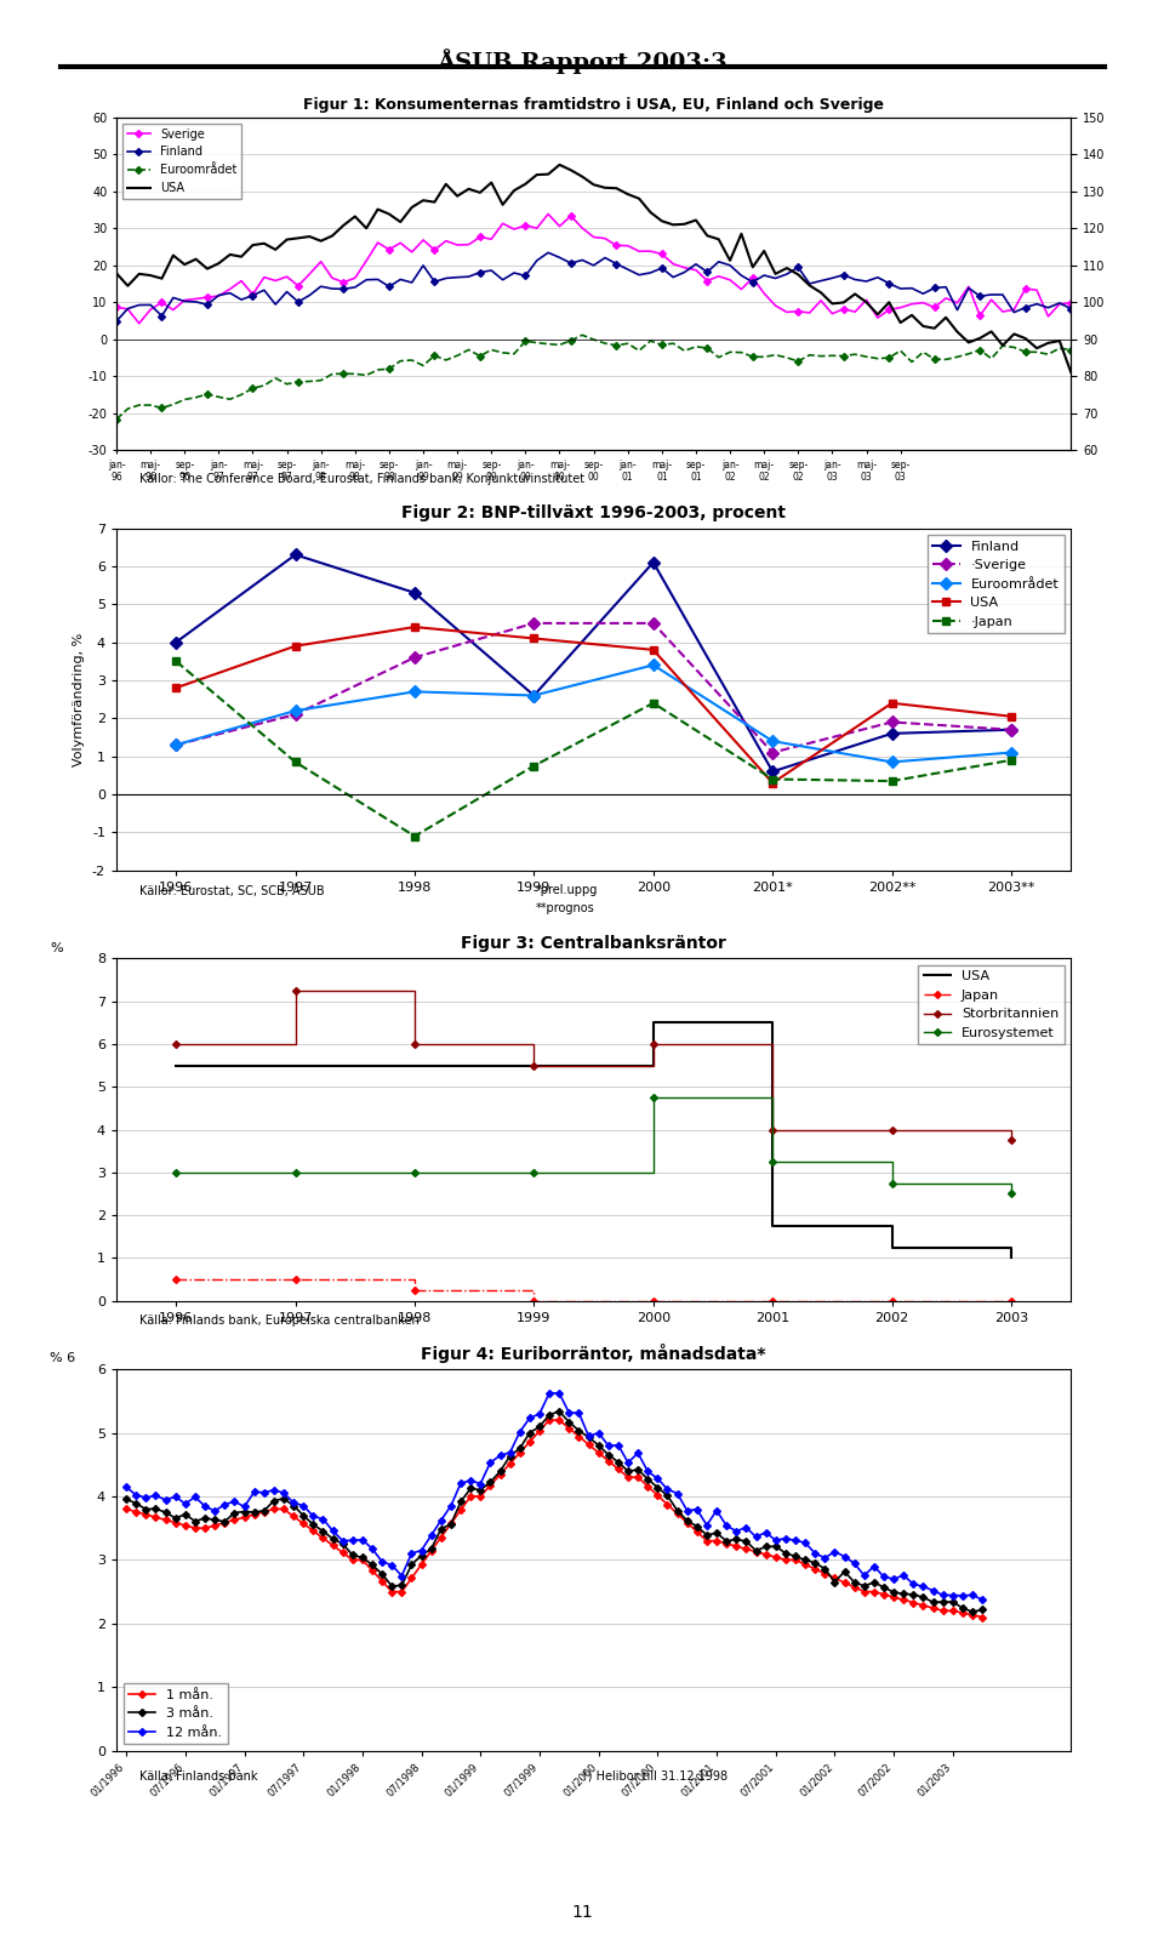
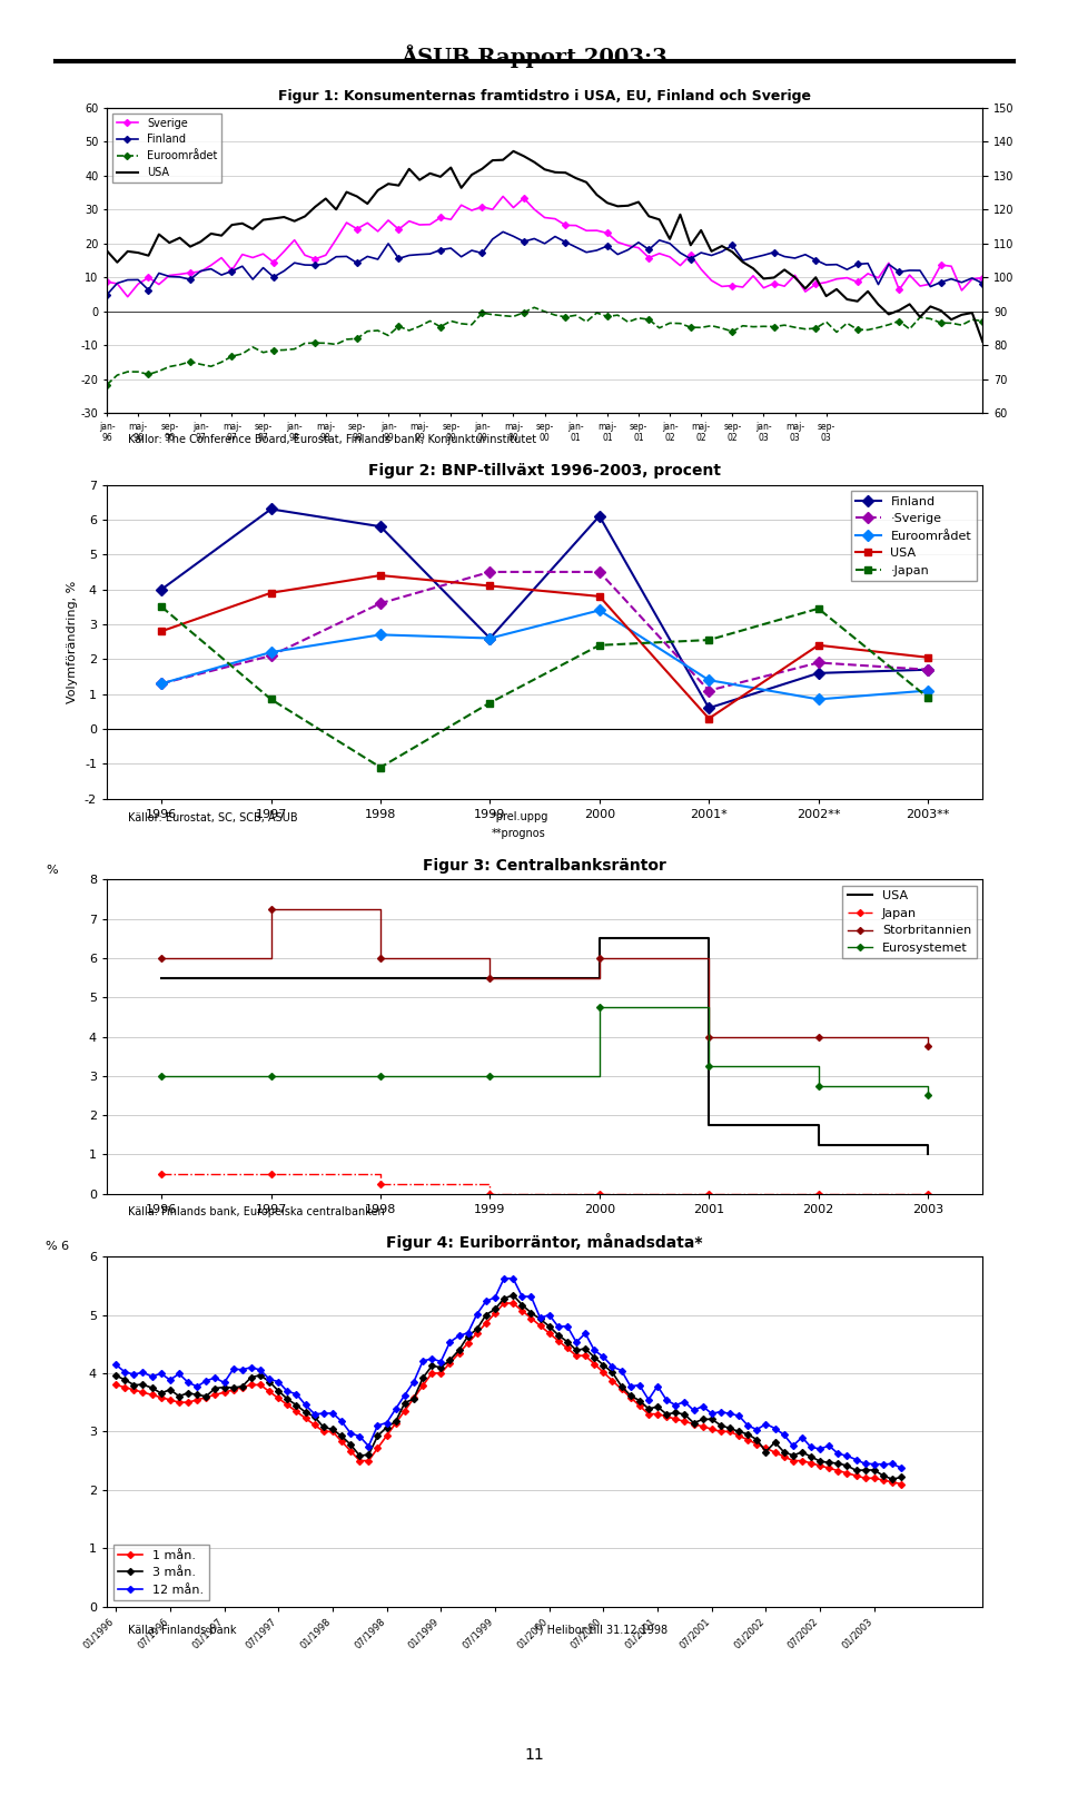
Figur 2: BNP-tillväxt 1996-2003, procent/Finland/1998: 5.3 -> 5.8
Figur 2: BNP-tillväxt 1996-2003, procent/·Japan/2001*: 0.40 -> 2.55
Figur 2: BNP-tillväxt 1996-2003, procent/·Japan/2002**: 0.35 -> 3.45
